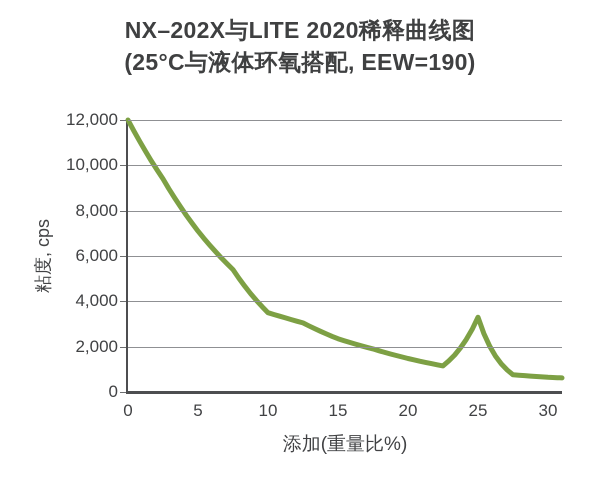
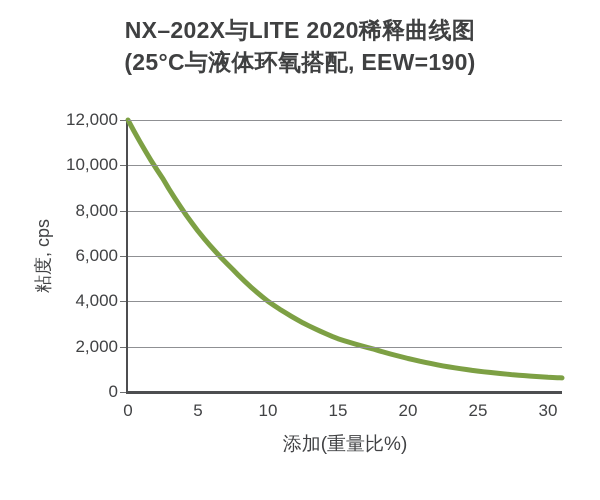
10: 3500 -> 4000
25: 3300 -> 900
